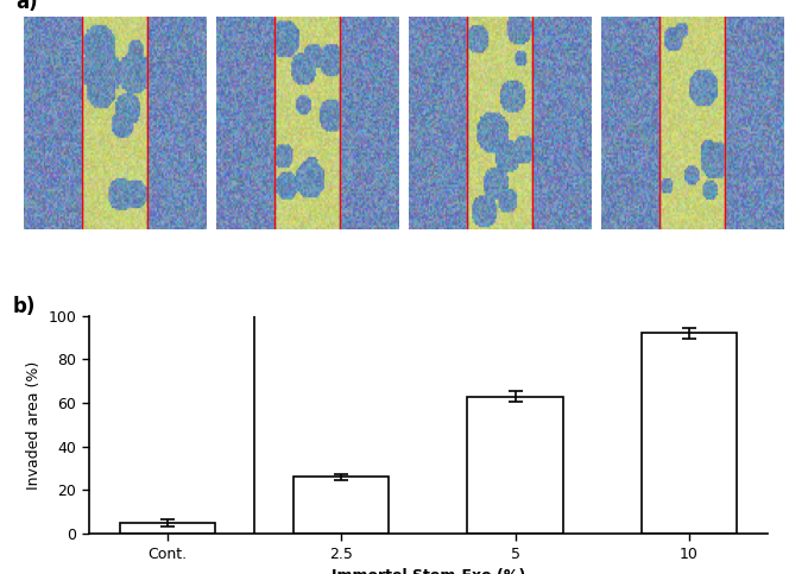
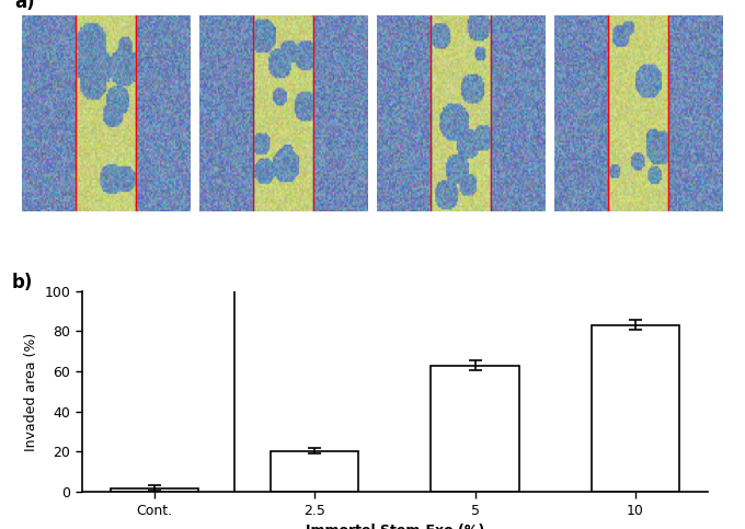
Cont.: 5 -> 2
2.5: 26 -> 20
10: 92 -> 83
